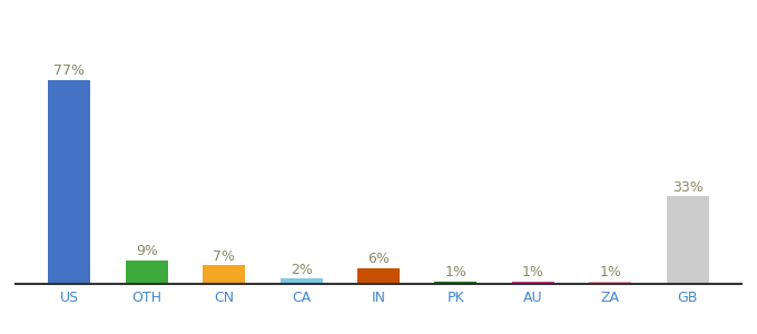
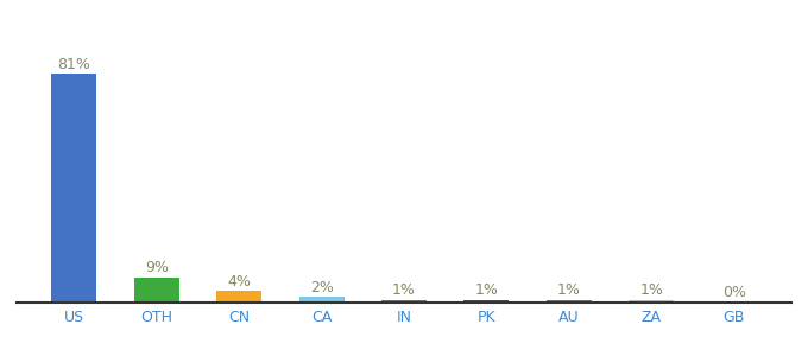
US: 77% -> 81%
CN: 7% -> 4%
IN: 6% -> 1%
GB: 33% -> 0%
